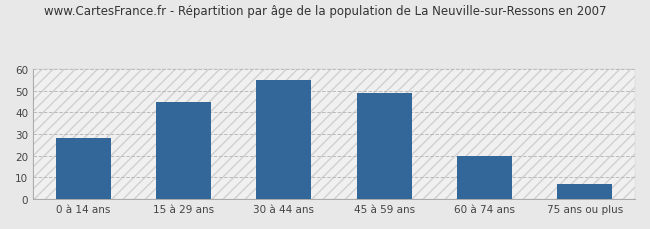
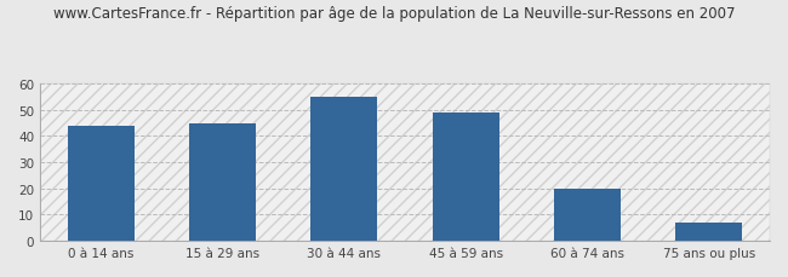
0 à 14 ans: 28 -> 44
